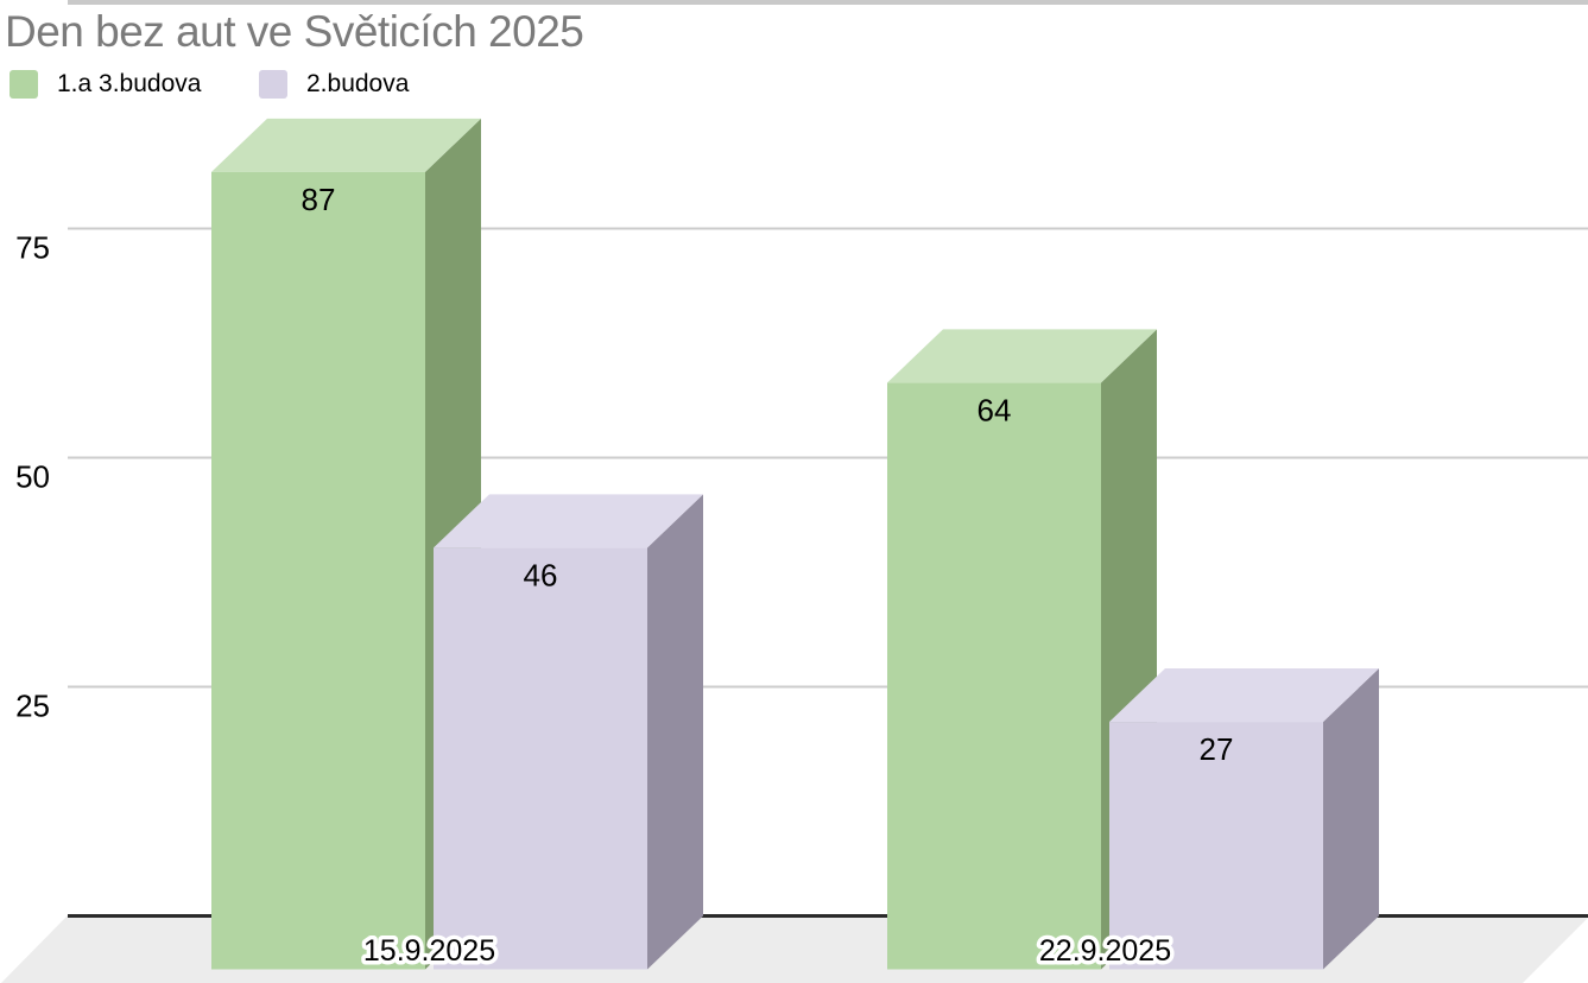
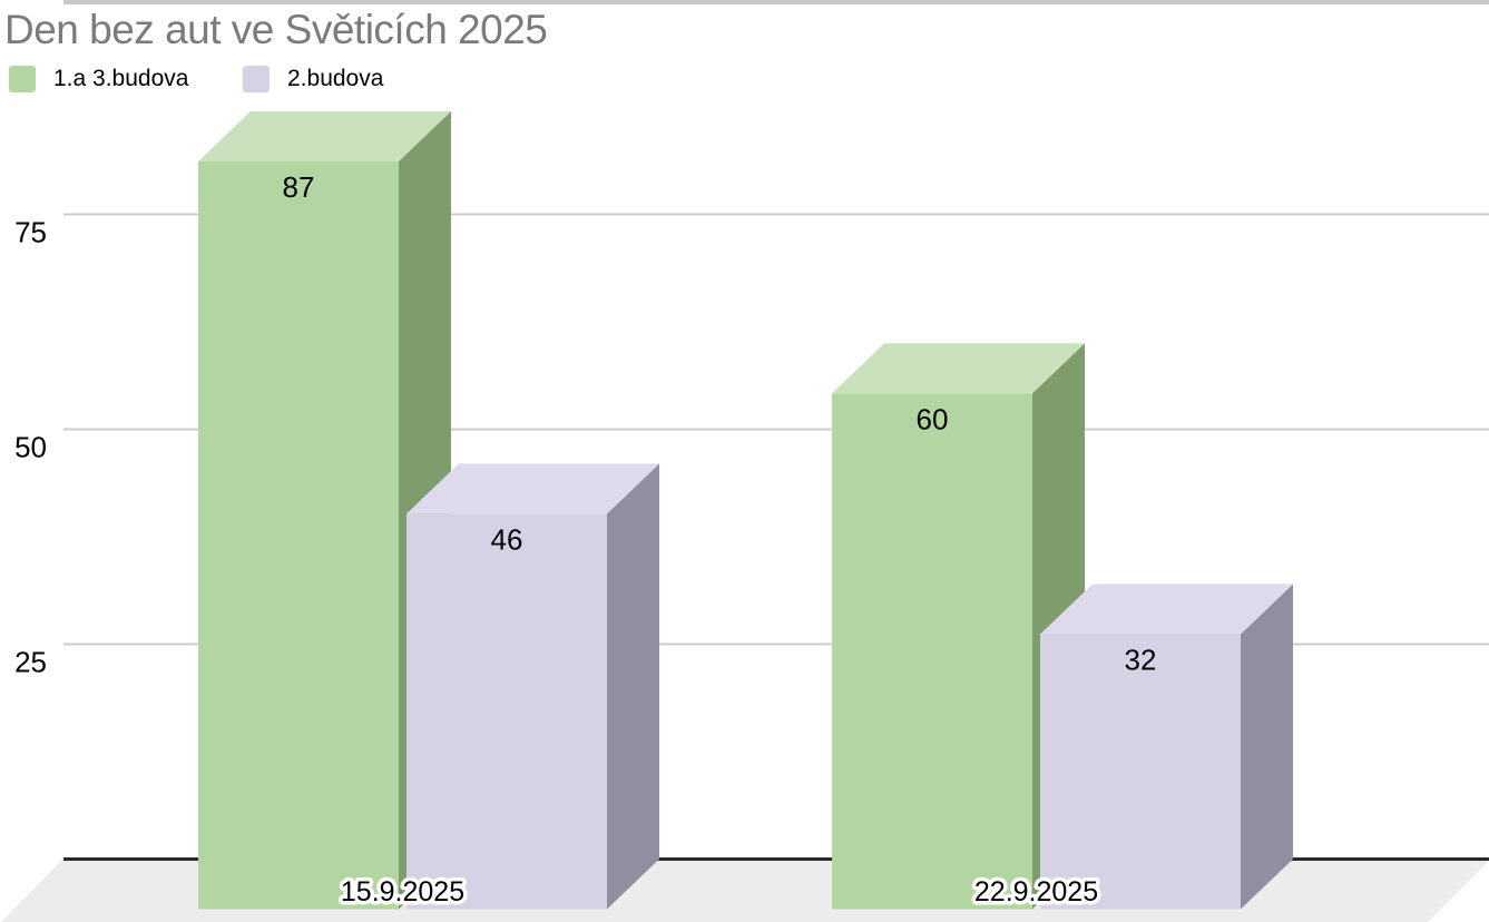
1.a 3.budova/22.9.2025: 64 -> 60
2.budova/22.9.2025: 27 -> 32
